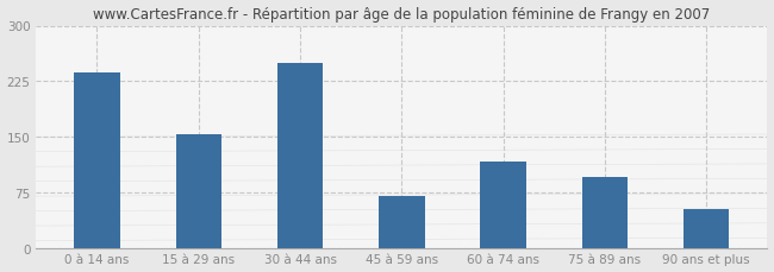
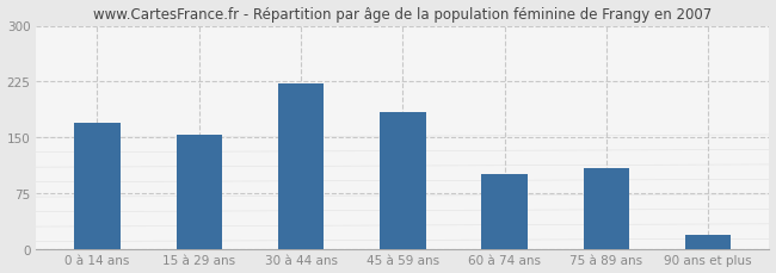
0 à 14 ans: 236 -> 170
30 à 44 ans: 250 -> 222
45 à 59 ans: 70 -> 183
60 à 74 ans: 116 -> 100
75 à 89 ans: 96 -> 108
90 ans et plus: 52 -> 18
